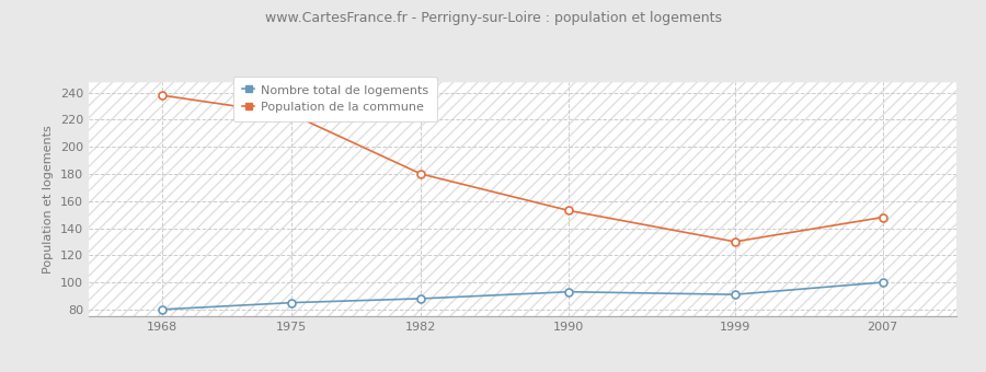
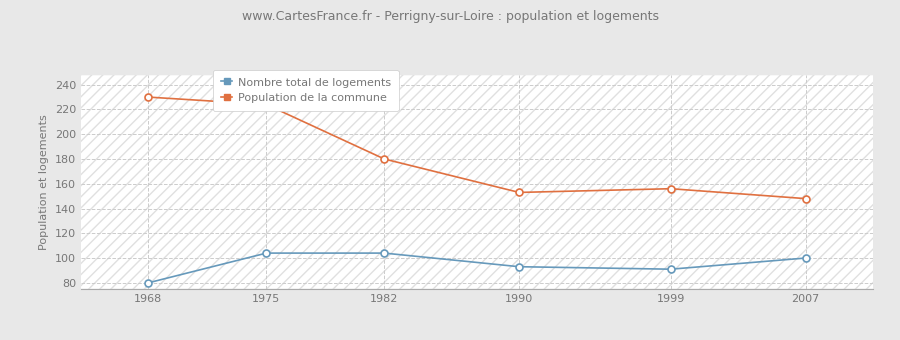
Population de la commune/1968: 238 -> 230
Nombre total de logements/1975: 85 -> 104
Nombre total de logements/1982: 88 -> 104
Population de la commune/1999: 130 -> 156
